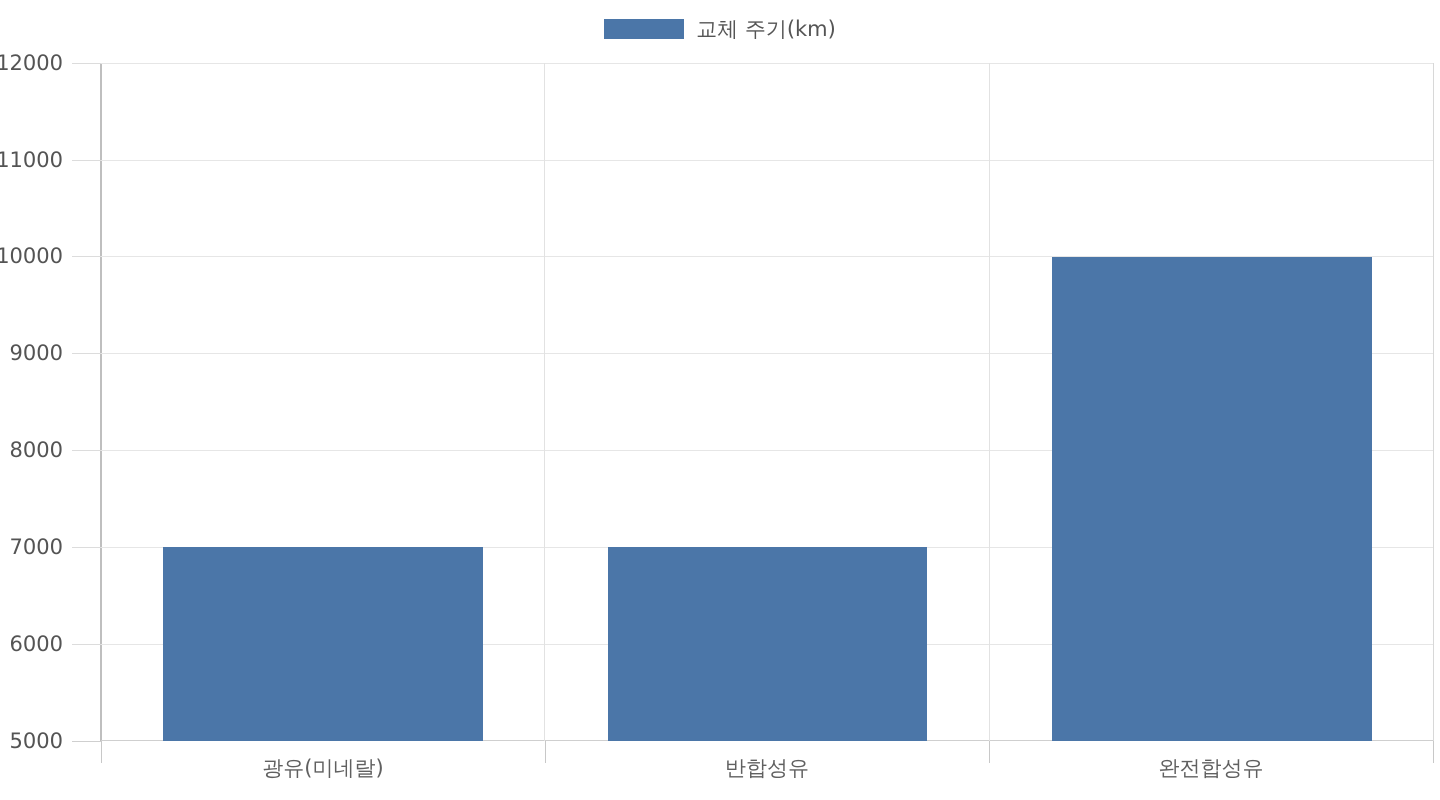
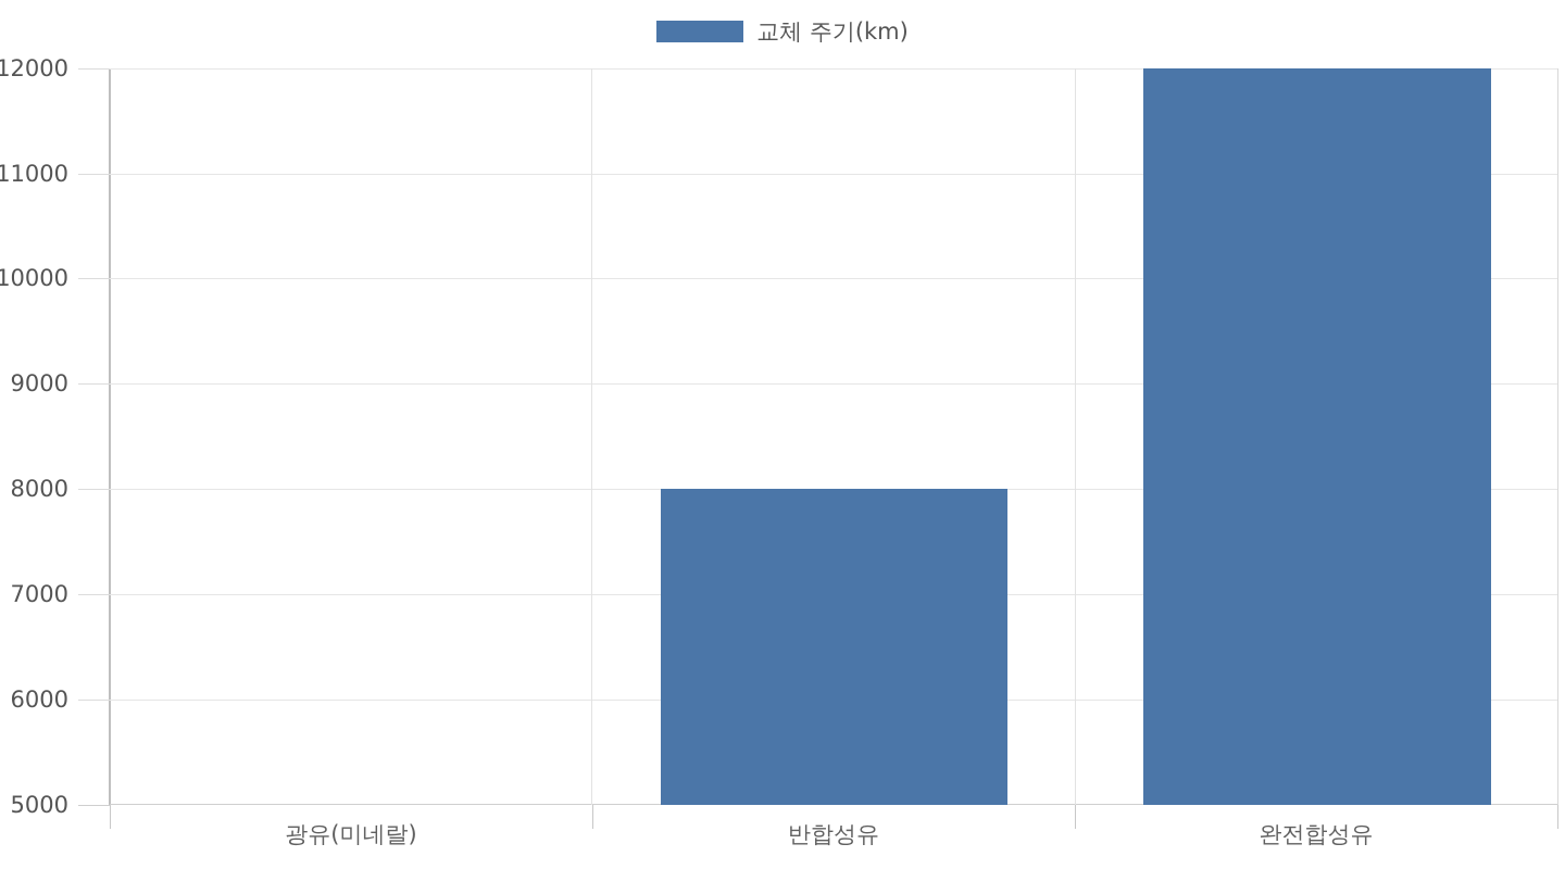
광유(미네랄): 7000 -> 5000
반합성유: 7000 -> 8000
완전합성유: 10000 -> 12000
